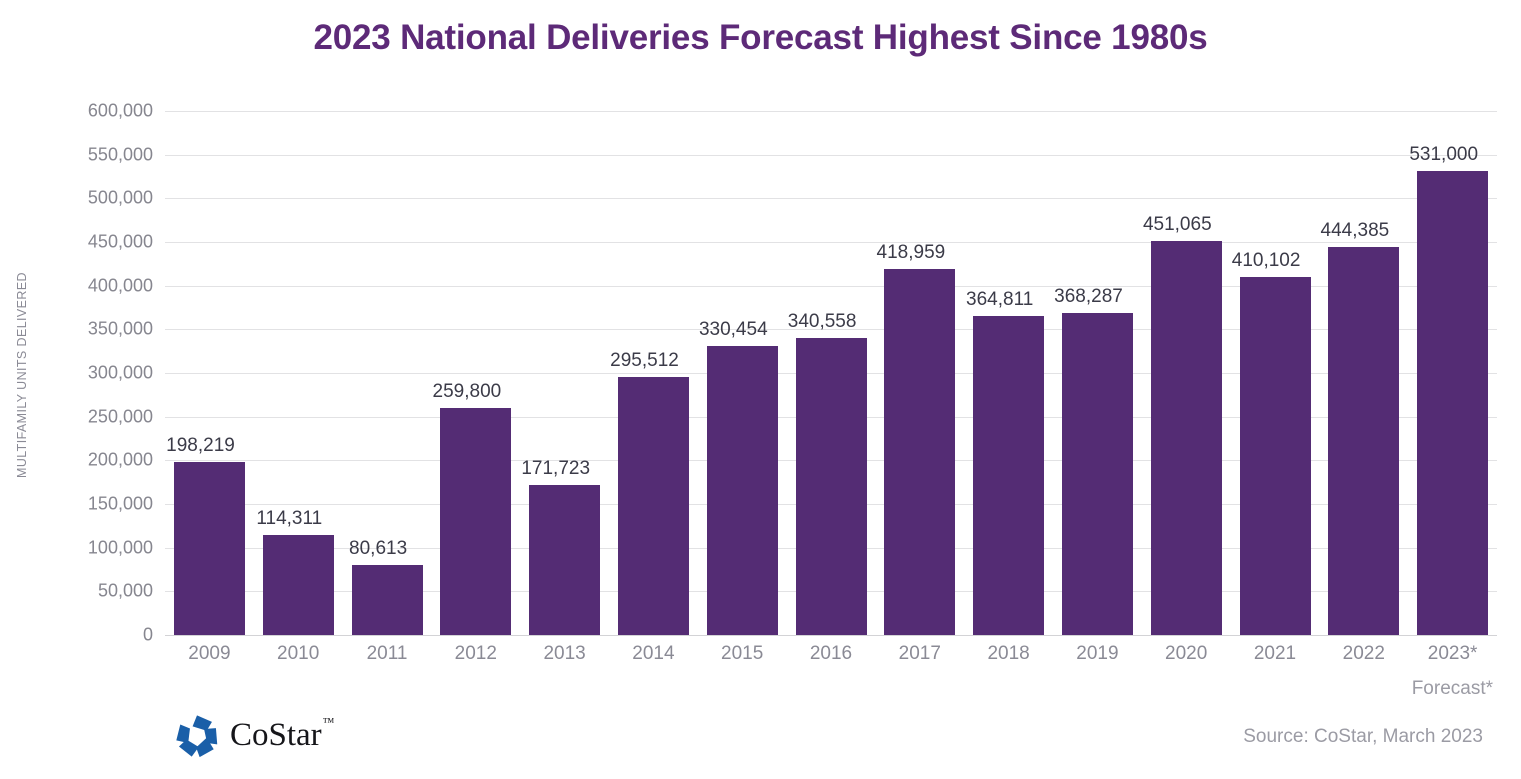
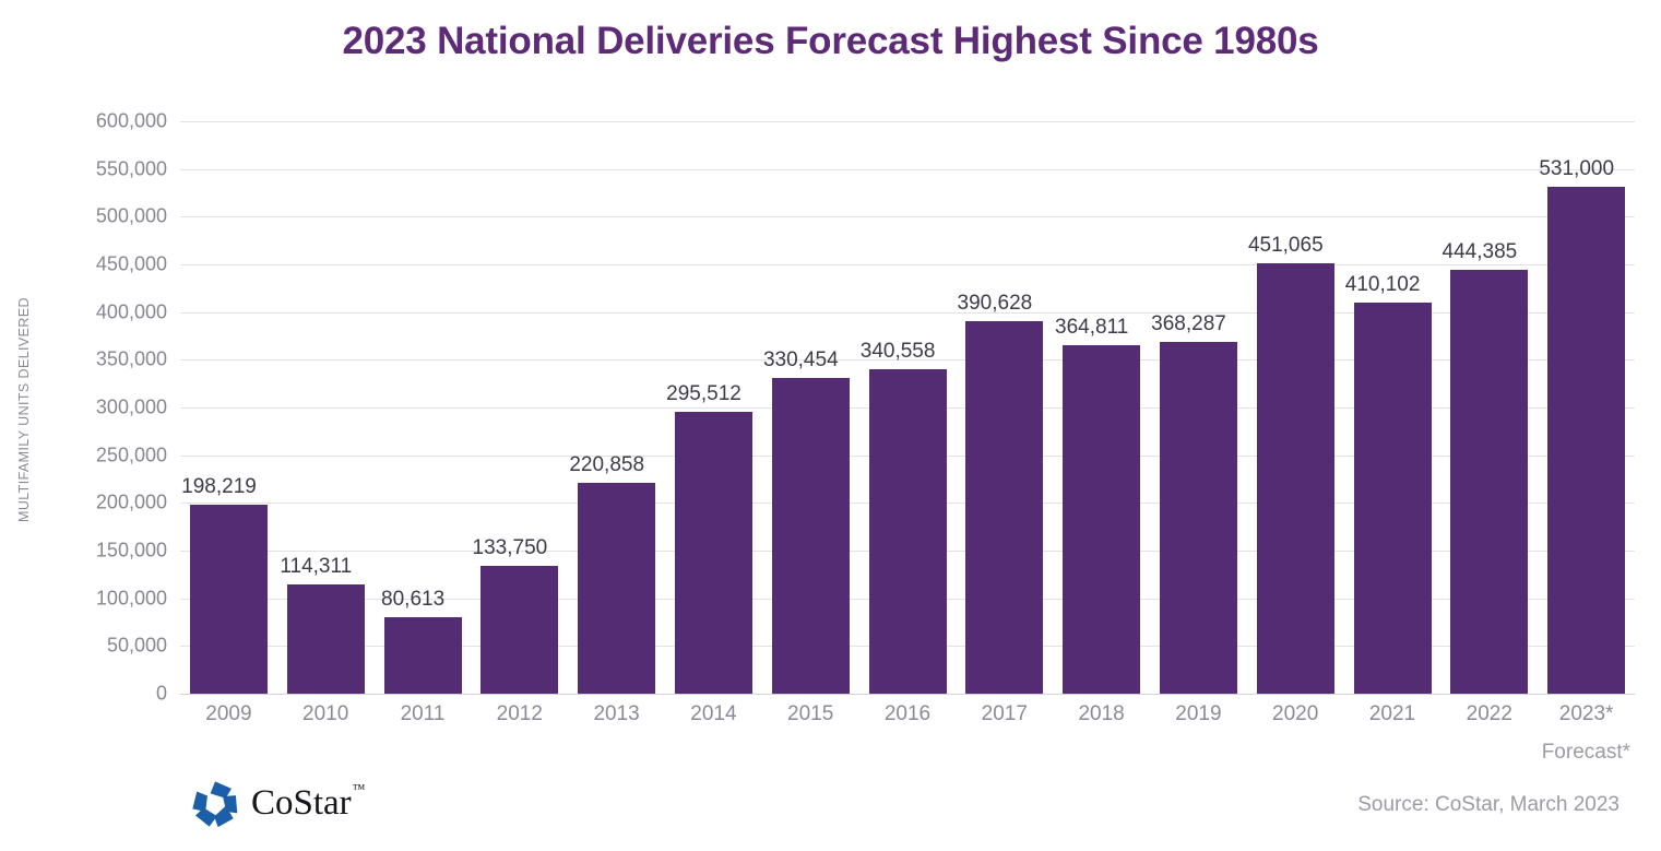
2012: 259,800 -> 133,750
2013: 171,723 -> 220,858
2017: 418,959 -> 390,628
